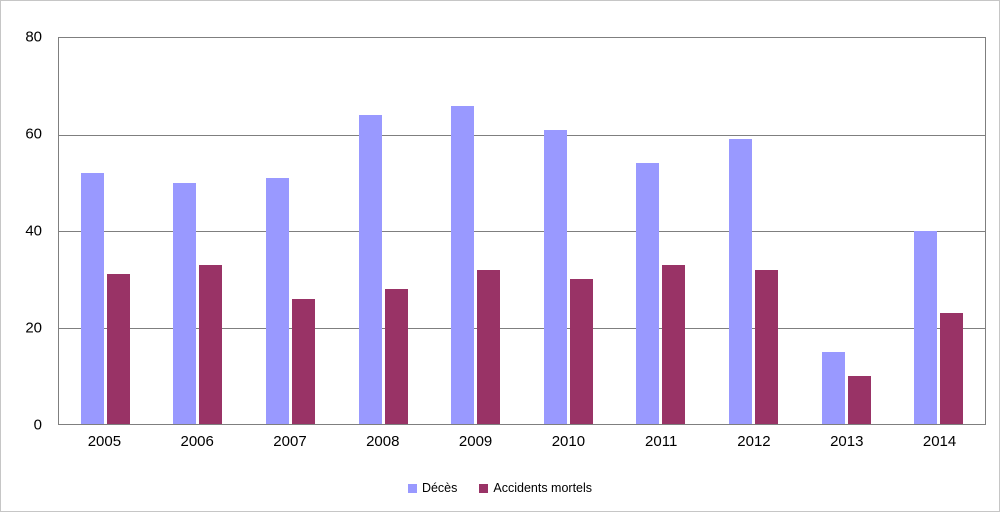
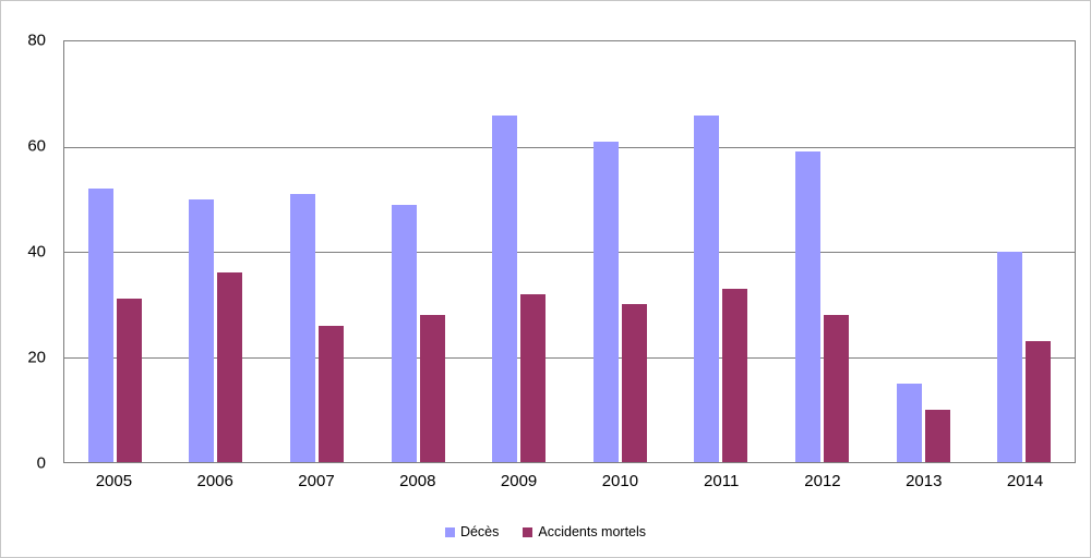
Accidents mortels/2006: 33 -> 36
Décès/2008: 64 -> 49
Décès/2011: 54 -> 66
Accidents mortels/2012: 32 -> 28
